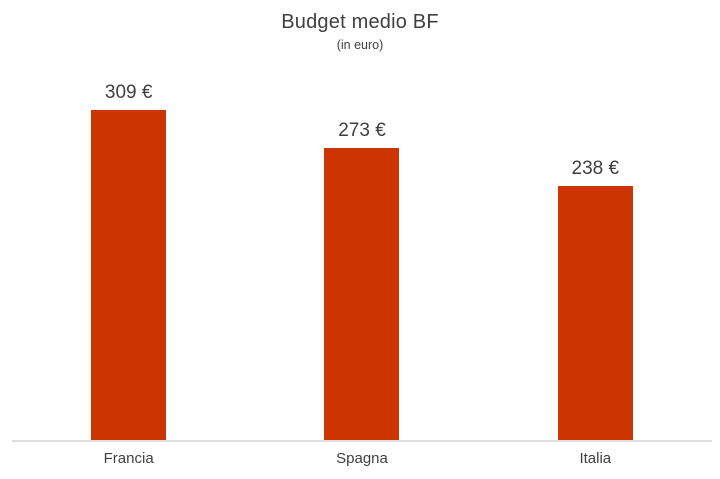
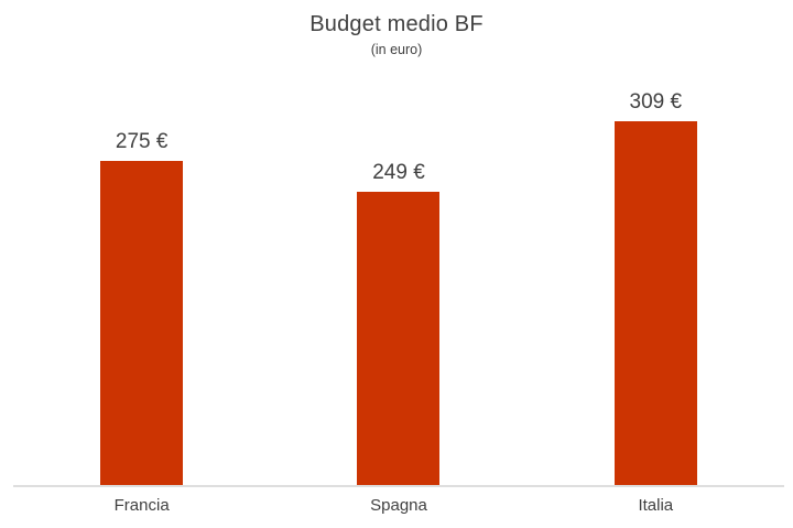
Francia: 309 -> 275
Spagna: 273 -> 249
Italia: 238 -> 309
